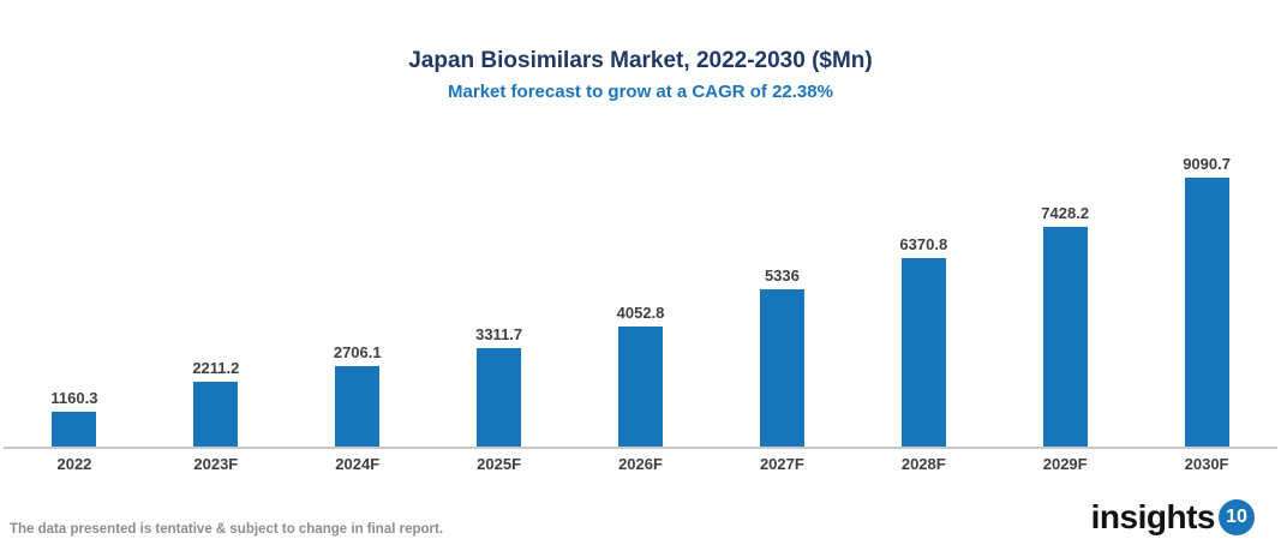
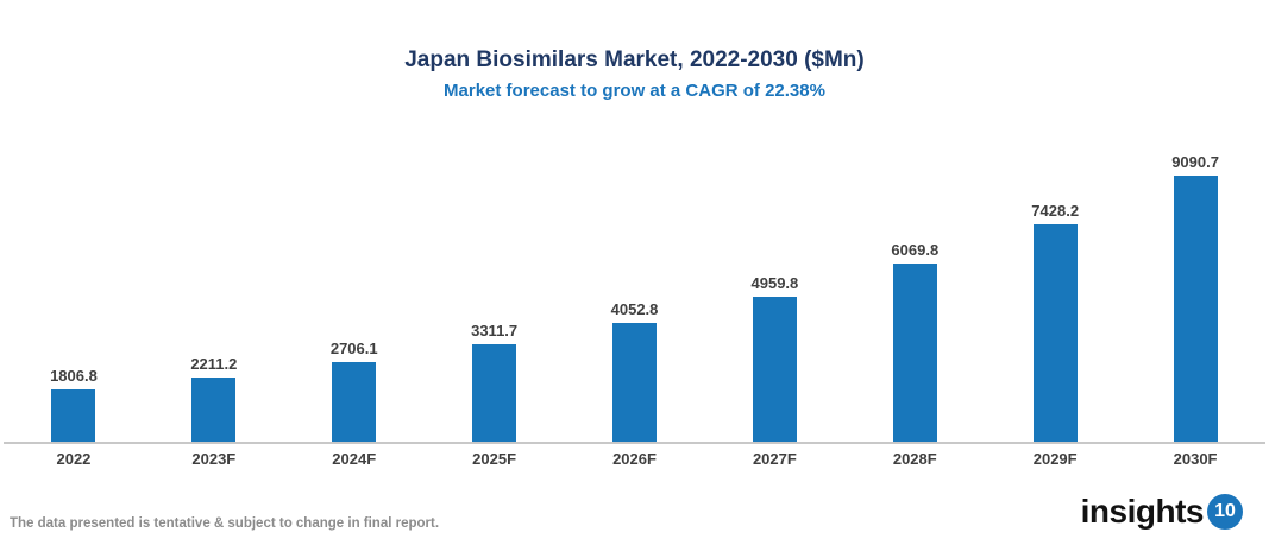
2022: 1160.3 -> 1806.8
2027F: 5336 -> 4959.8
2028F: 6370.8 -> 6069.8
